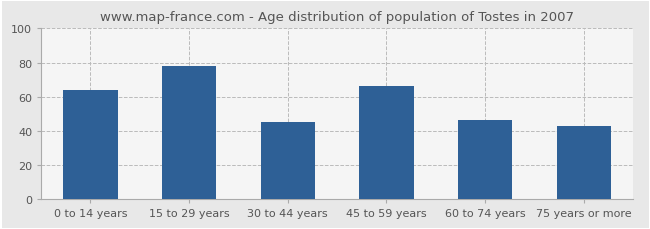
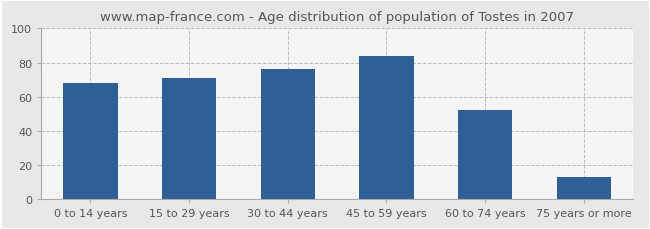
0 to 14 years: 64 -> 68
15 to 29 years: 78 -> 71
30 to 44 years: 45 -> 76
45 to 59 years: 66 -> 84
60 to 74 years: 46 -> 52
75 years or more: 43 -> 13
